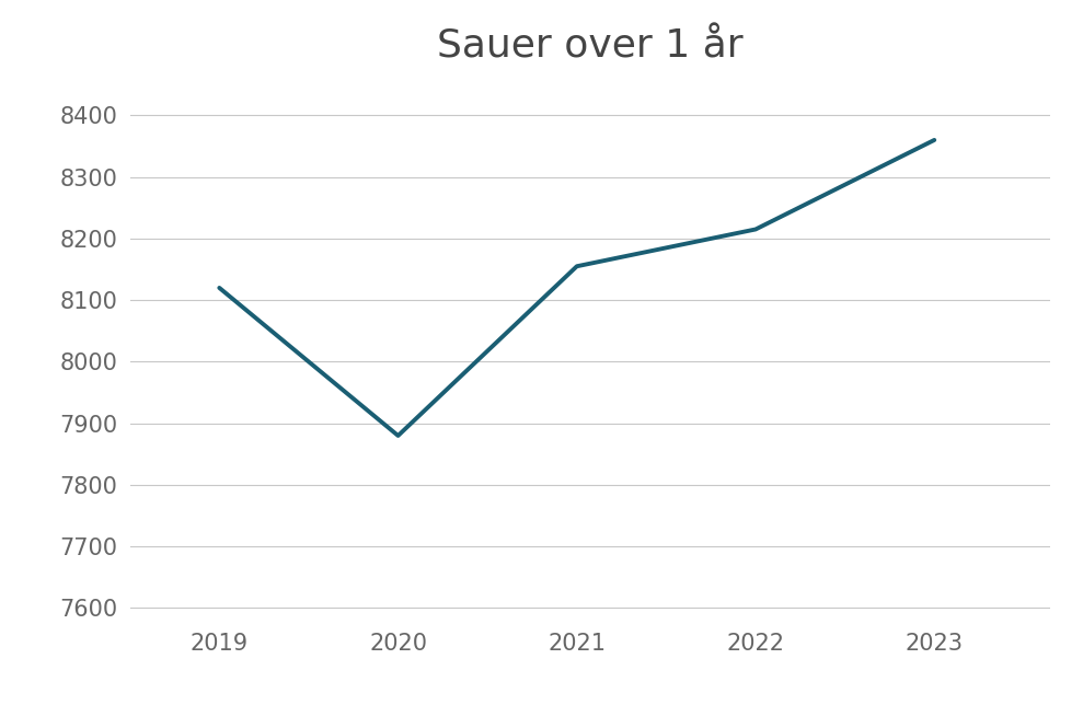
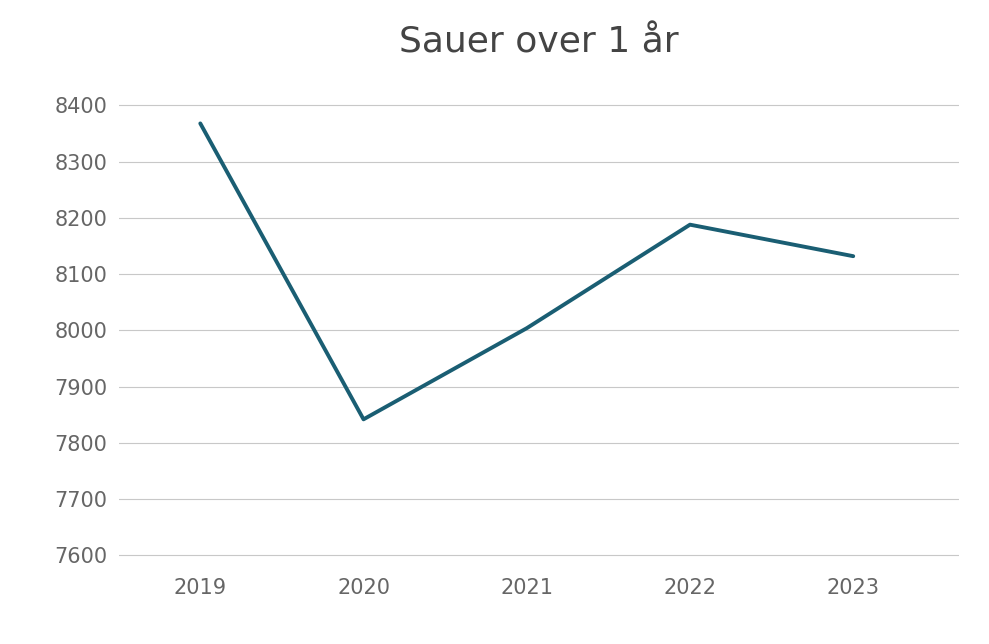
2019: 8120 -> 8368
2020: 7880 -> 7842
2021: 8155 -> 8004
2022: 8215 -> 8188
2023: 8360 -> 8132
